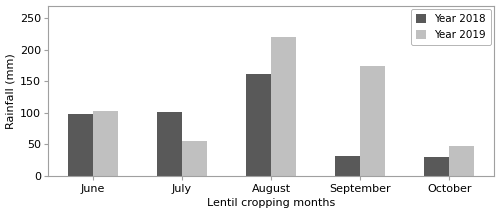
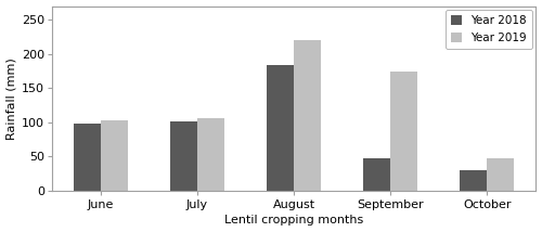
Year 2019/July: 56 -> 106
Year 2018/August: 162 -> 183
Year 2018/September: 32 -> 47
